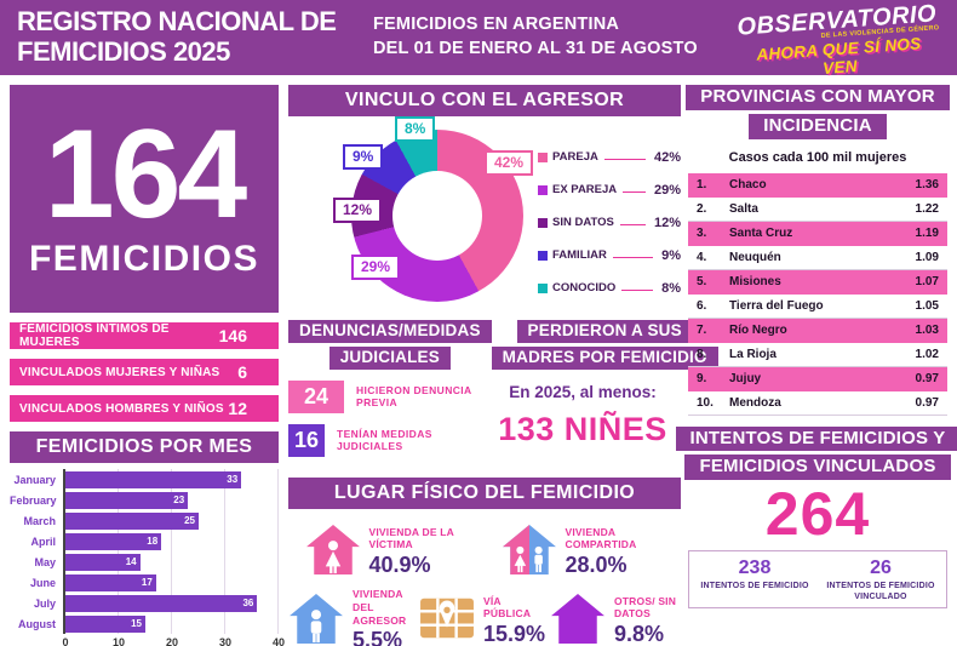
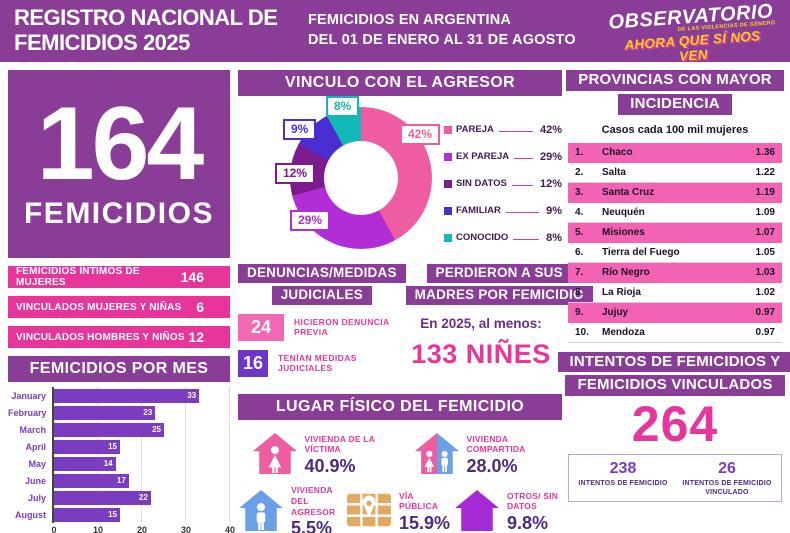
FEMICIDIOS POR MES/April: 18 -> 15
FEMICIDIOS POR MES/July: 36 -> 22
